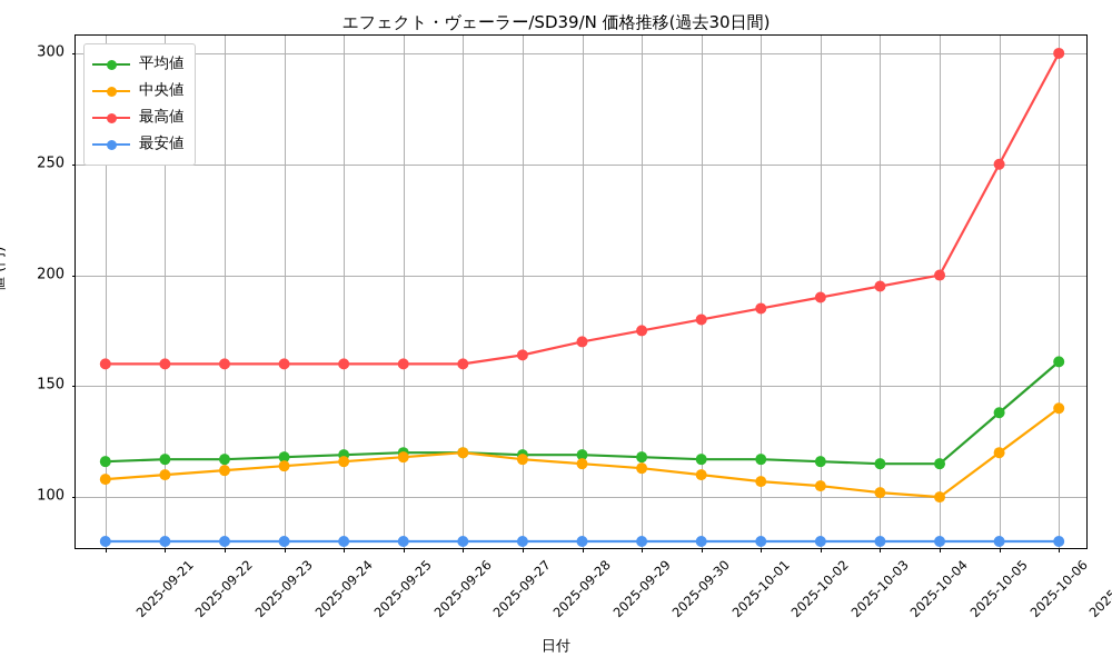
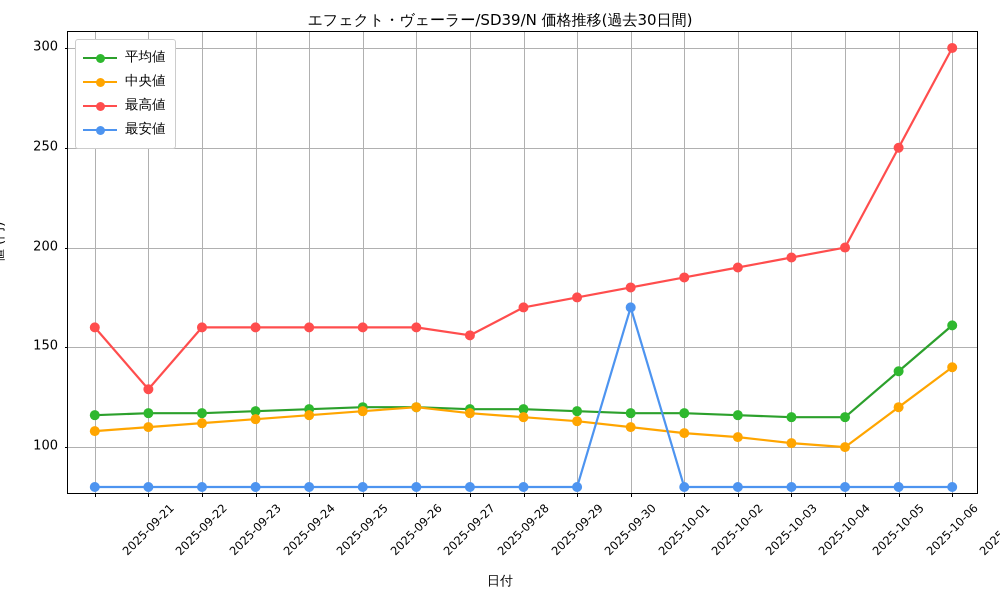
最高値/2025-09-22: 160 -> 129
最高値/2025-09-28: 164 -> 156
最安値/2025-10-01: 80 -> 170
